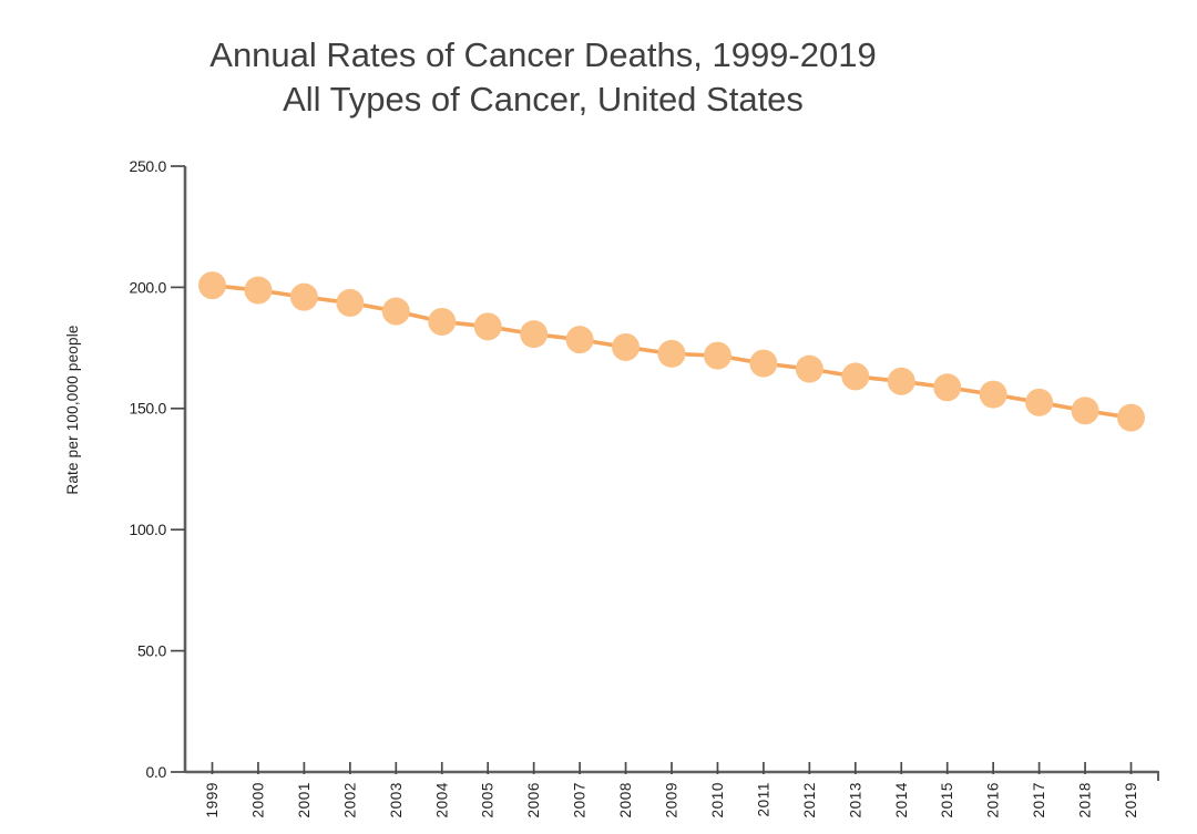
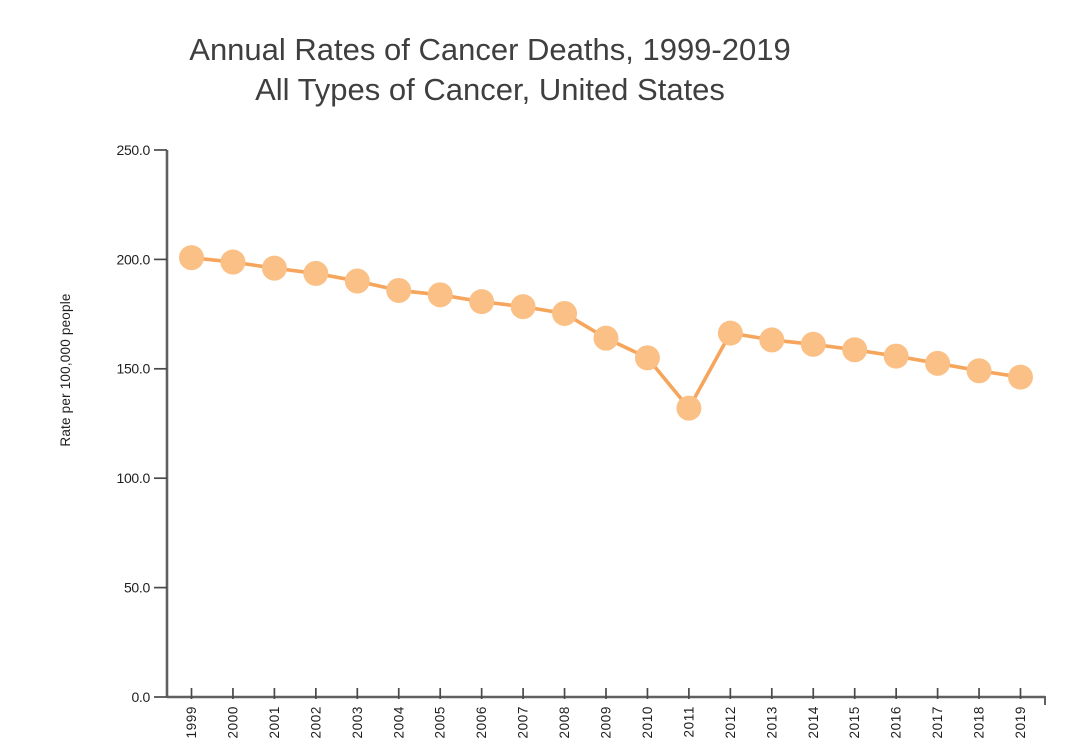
2009: 173 -> 164
2010: 172 -> 155
2011: 169 -> 132
